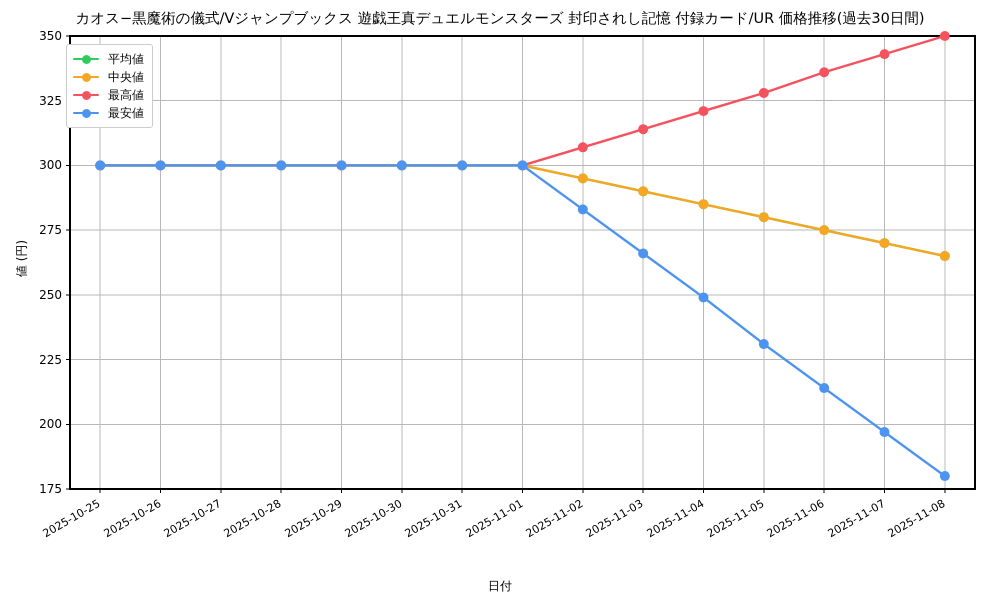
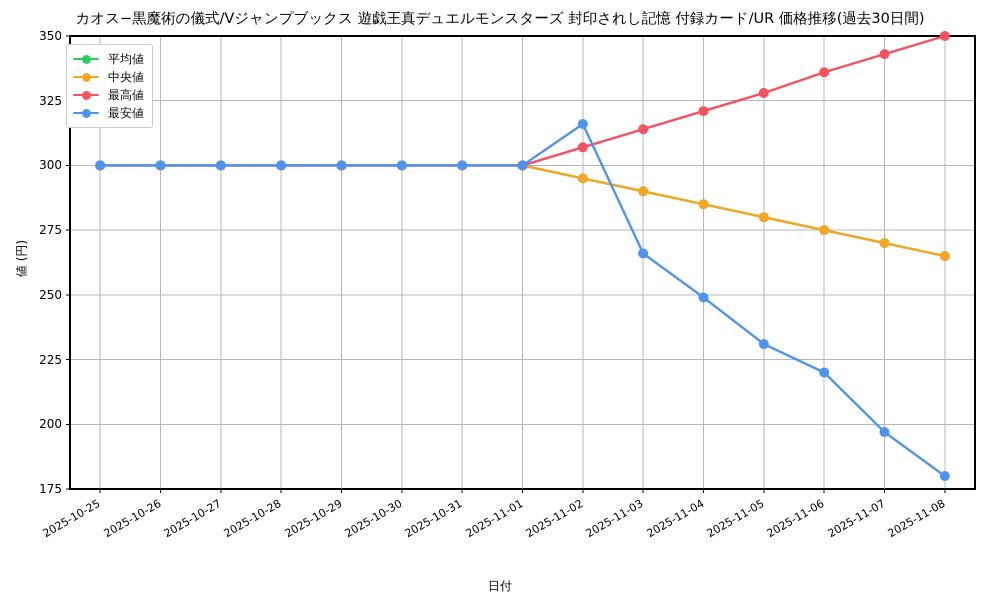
最安値/2025-11-02: 283 -> 316
最安値/2025-11-06: 214 -> 220
